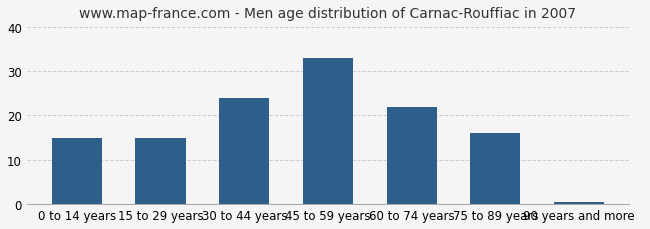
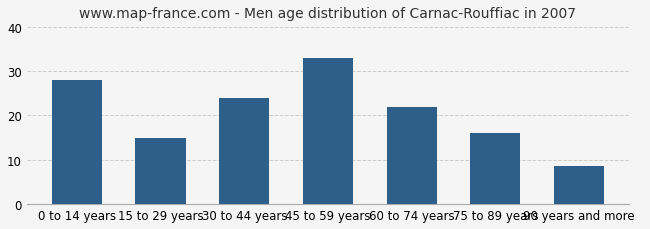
0 to 14 years: 15.0 -> 28.0
90 years and more: 0.5 -> 8.5
